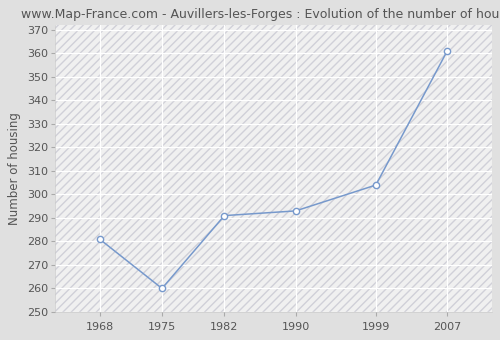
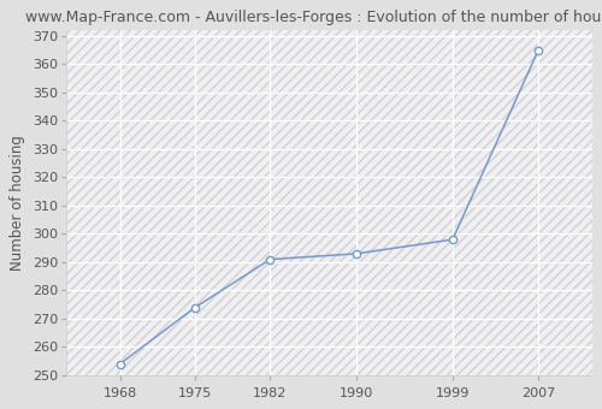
1968: 281 -> 254
1975: 260 -> 274
1999: 304 -> 298
2007: 361 -> 365
